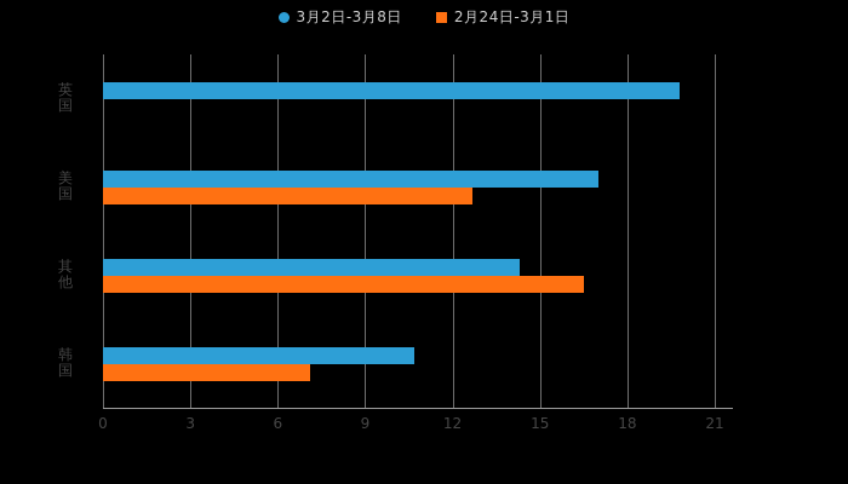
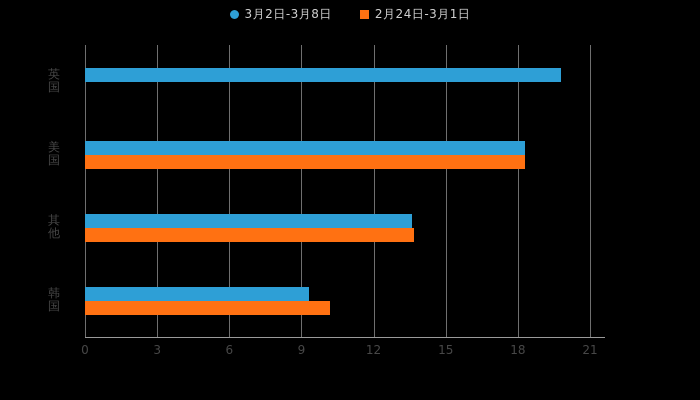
3月2日-3月8日/美国: 17.0 -> 18.3
2月24日-3月1日/美国: 12.7 -> 18.3
3月2日-3月8日/其他: 14.3 -> 13.6
2月24日-3月1日/其他: 16.5 -> 13.7
3月2日-3月8日/韩国: 10.7 -> 9.3
2月24日-3月1日/韩国: 7.1 -> 10.2
